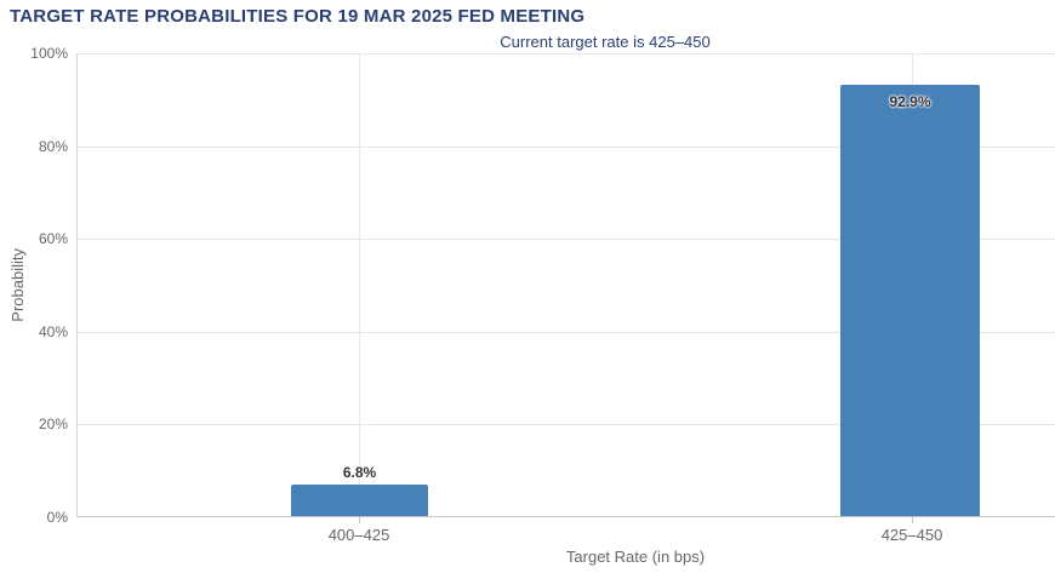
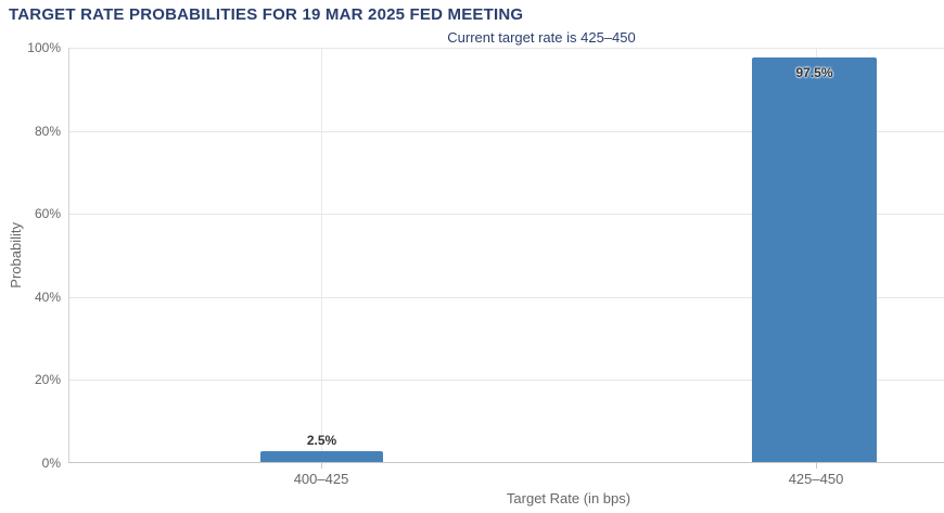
400–425: 6.8% -> 2.5%
425–450: 92.9% -> 97.5%
